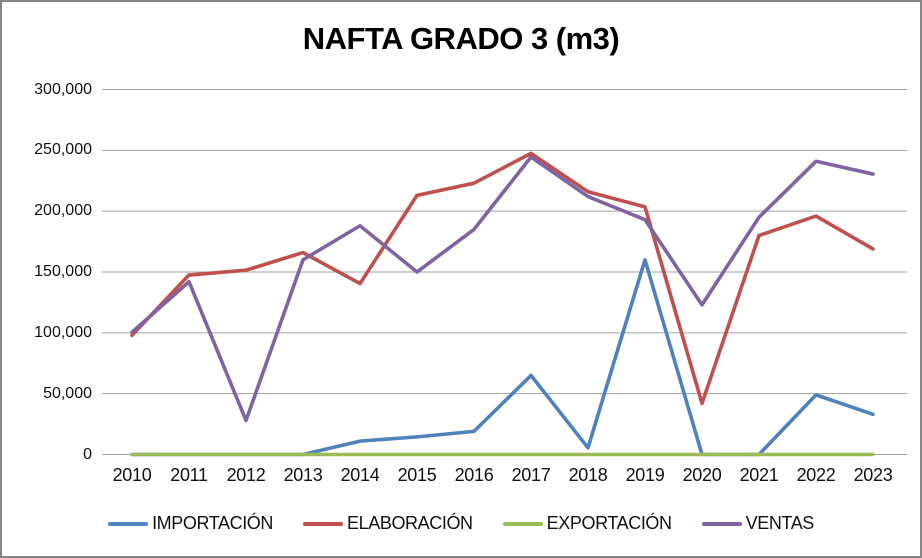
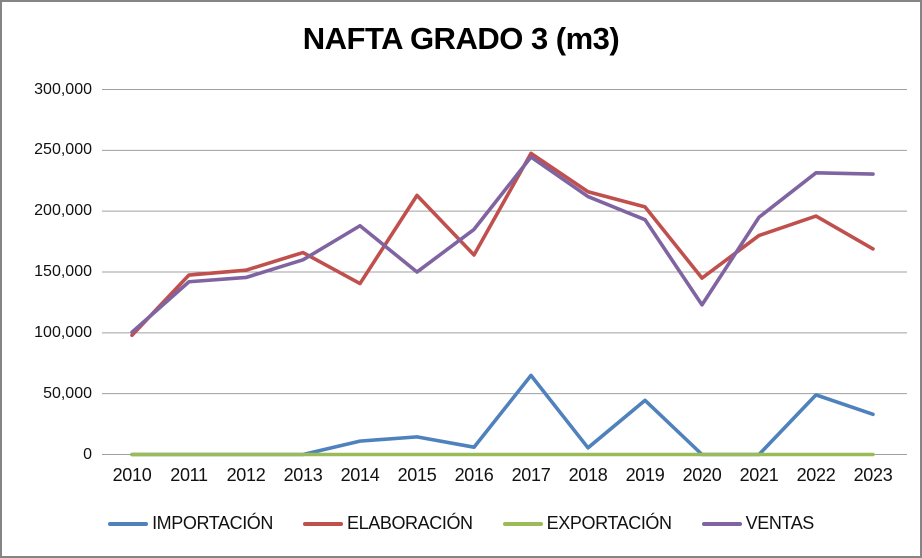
VENTAS/2012: 28000 -> 146000
IMPORTACIÓN/2016: 19000 -> 6000
ELABORACIÓN/2016: 223000 -> 164000
IMPORTACIÓN/2019: 160000 -> 44000
ELABORACIÓN/2020: 42000 -> 145000
VENTAS/2022: 241000 -> 232000
